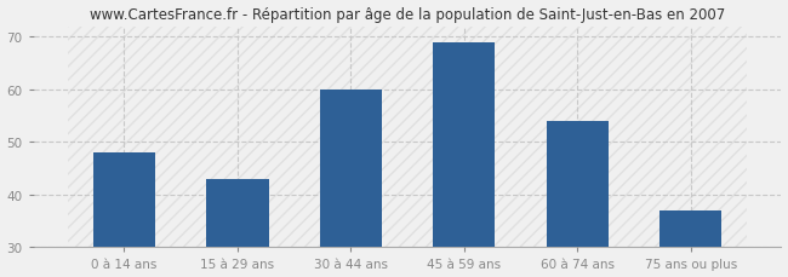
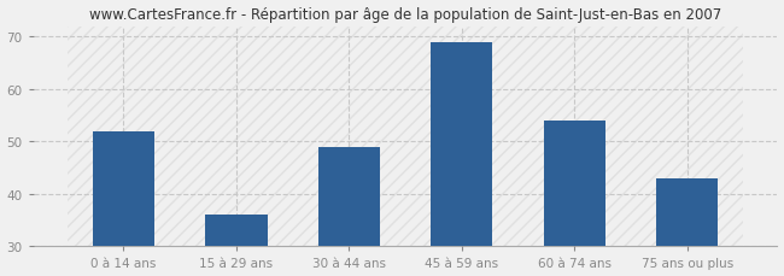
0 à 14 ans: 48 -> 52
15 à 29 ans: 43 -> 36
30 à 44 ans: 60 -> 49
75 ans ou plus: 37 -> 43
